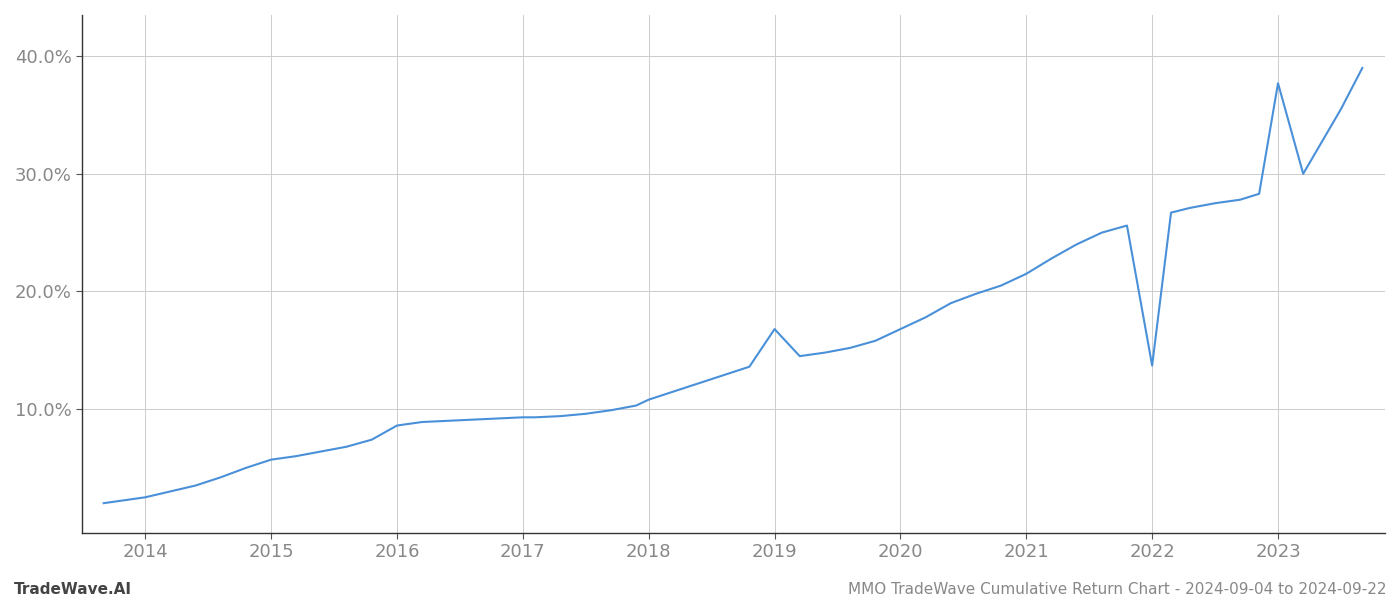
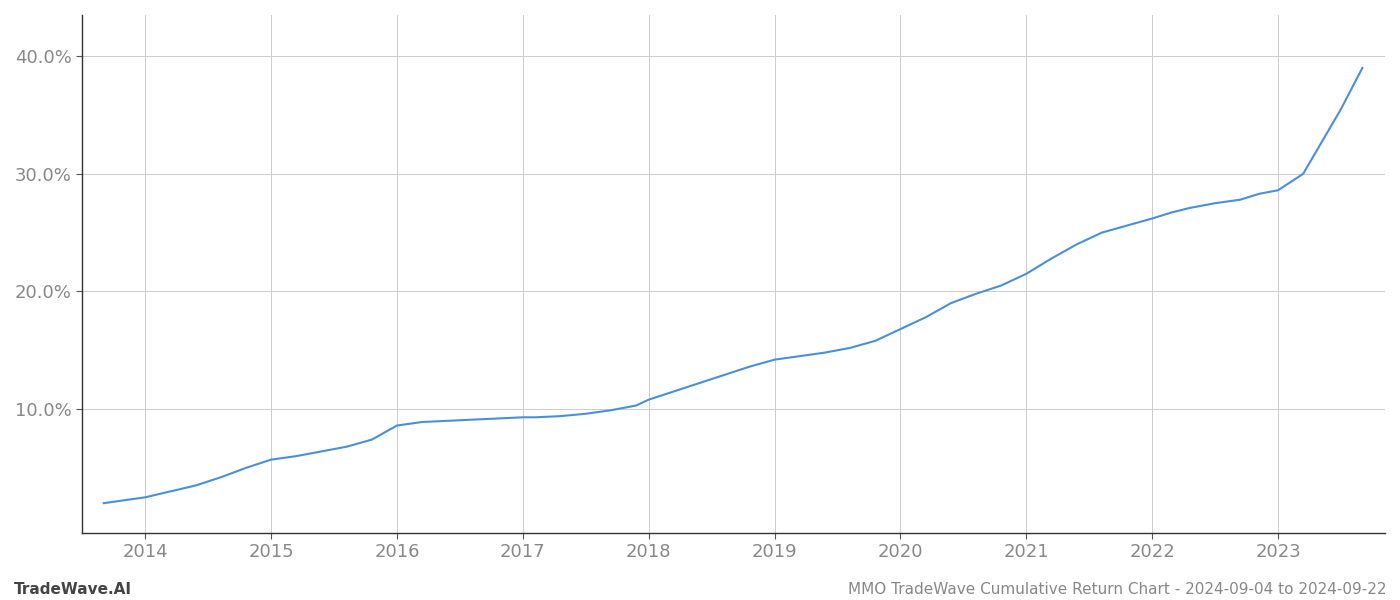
2019: 16.8% -> 14.2%
2022: 13.7% -> 26.2%
2023: 37.7% -> 28.6%
